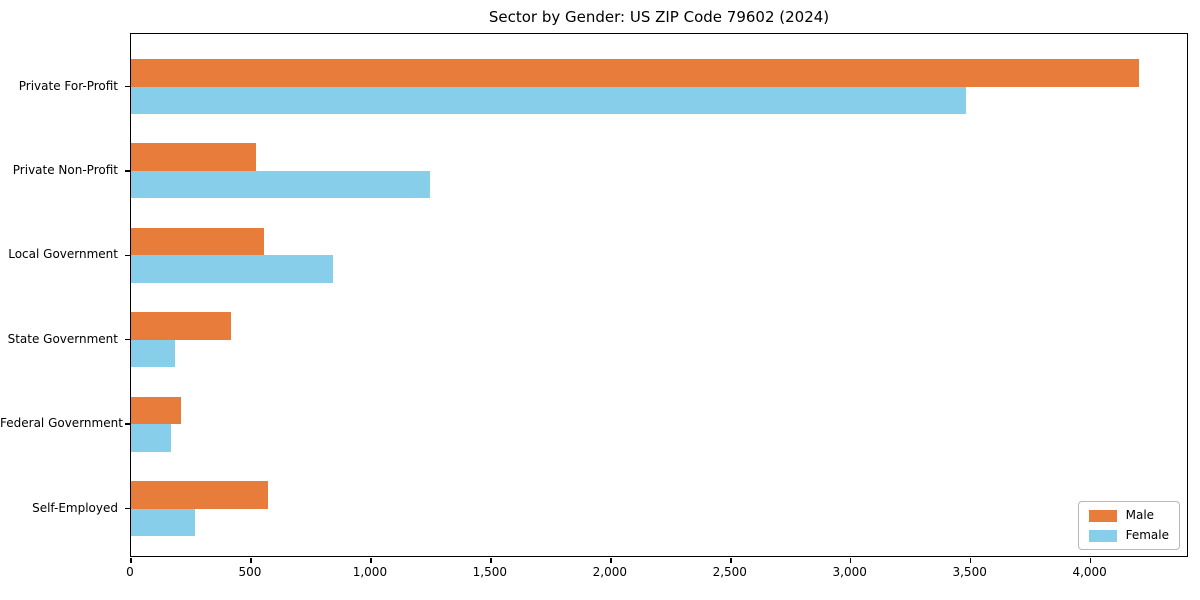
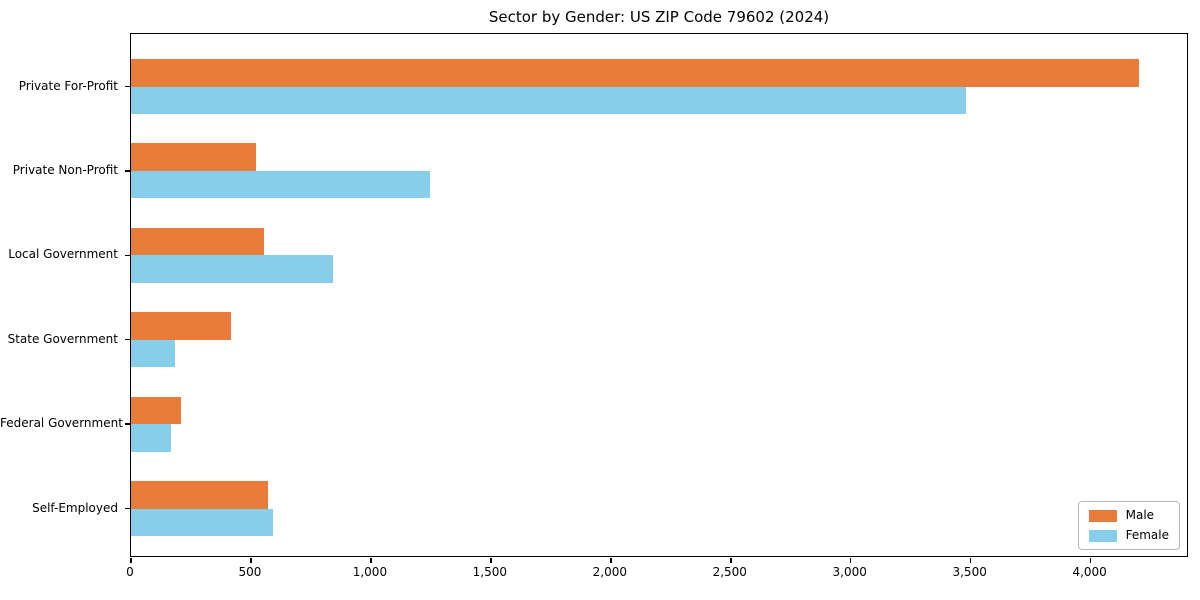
Female/Self-Employed: 260 -> 590
